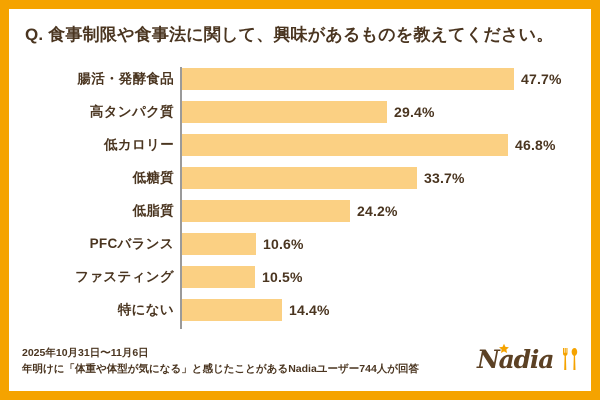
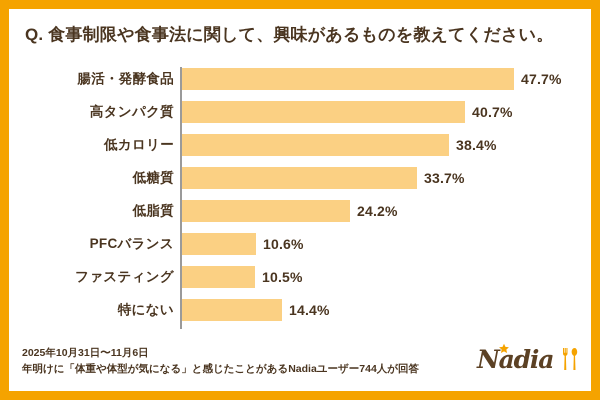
高タンパク質: 29.4% -> 40.7%
低カロリー: 46.8% -> 38.4%
